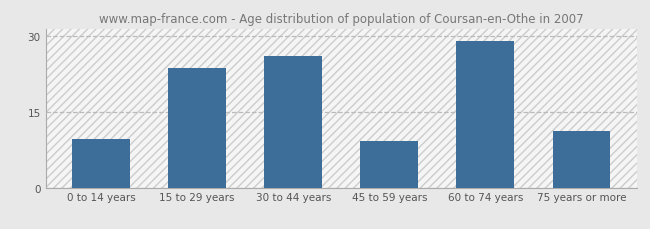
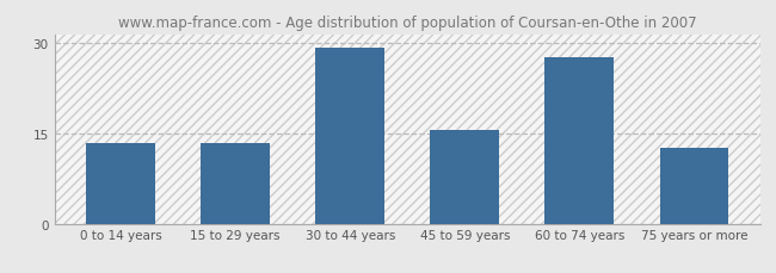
0 to 14 years: 9.6 -> 13.5
15 to 29 years: 23.8 -> 13.5
30 to 44 years: 26.2 -> 29.3
45 to 59 years: 9.2 -> 15.6
60 to 74 years: 29.0 -> 27.7
75 years or more: 11.2 -> 12.7
